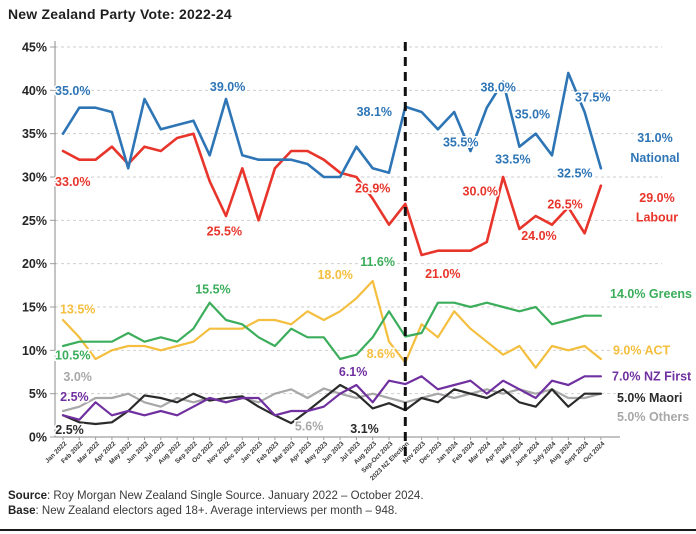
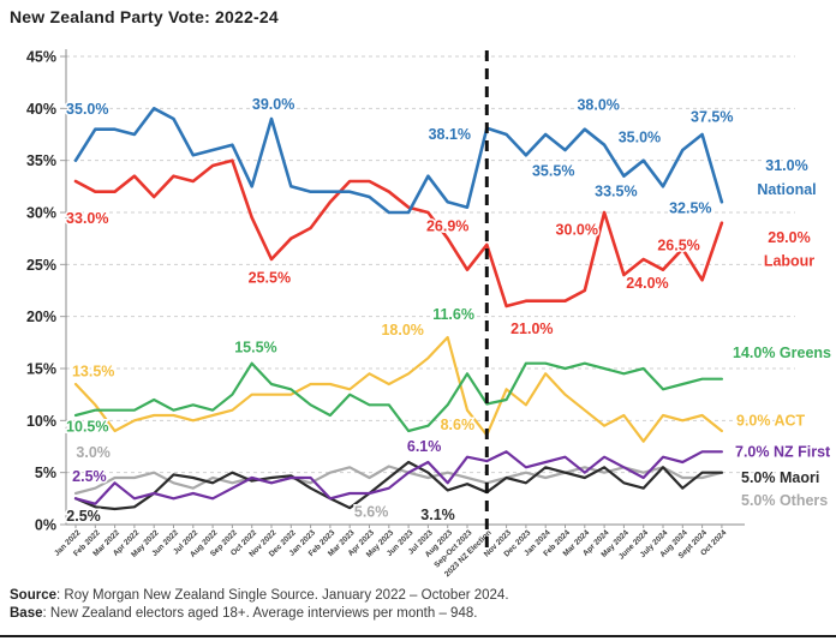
National/May 2022: 31% -> 40%
Labour/Dec 2022: 31% -> 28%
Labour/Jan 2023: 25% -> 28%
National/Feb 2024: 33% -> 36%
National/Apr 2024: 41% -> 36%
National/Aug 2024: 42% -> 36%
